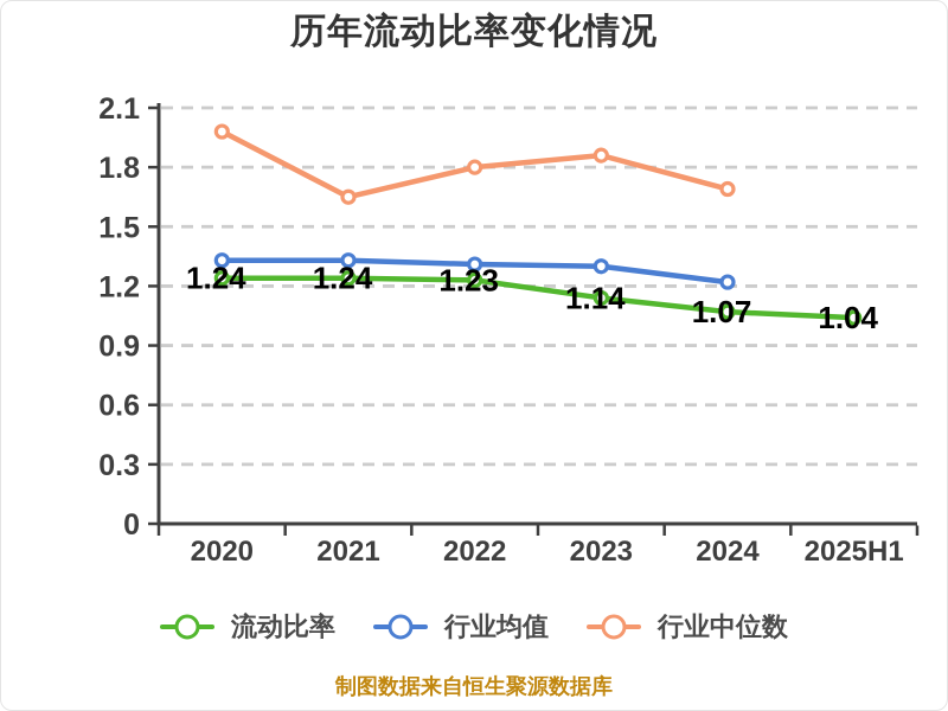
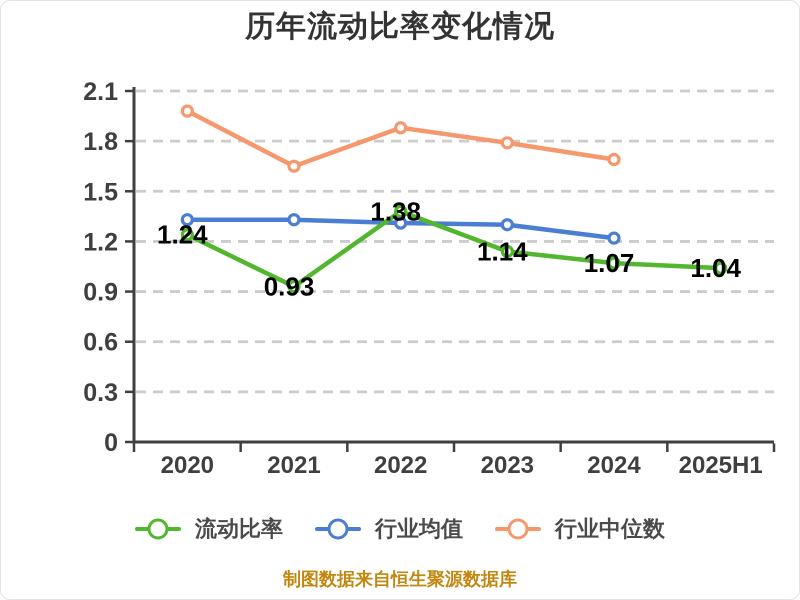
流动比率/2021: 1.24 -> 0.93
流动比率/2022: 1.23 -> 1.38
行业中位数/2022: 1.80 -> 1.88
行业中位数/2023: 1.86 -> 1.79
